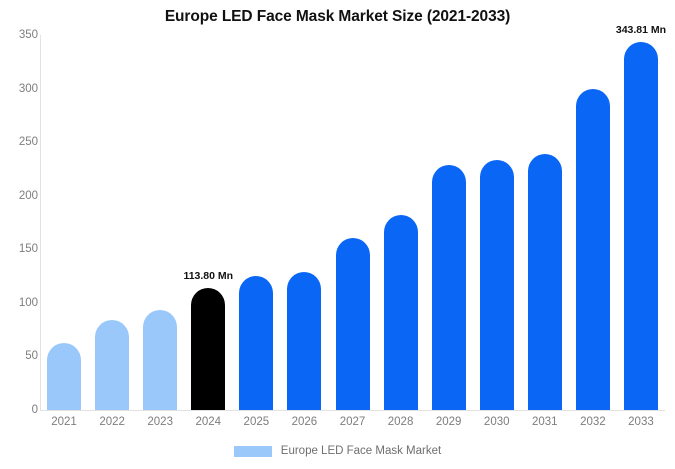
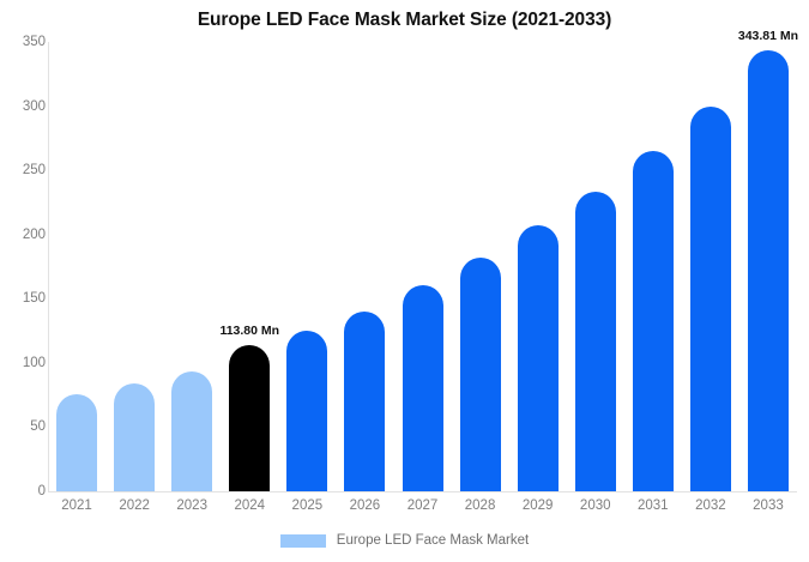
2021: 63 -> 76
2026: 129 -> 140
2029: 229 -> 207
2031: 239 -> 265
